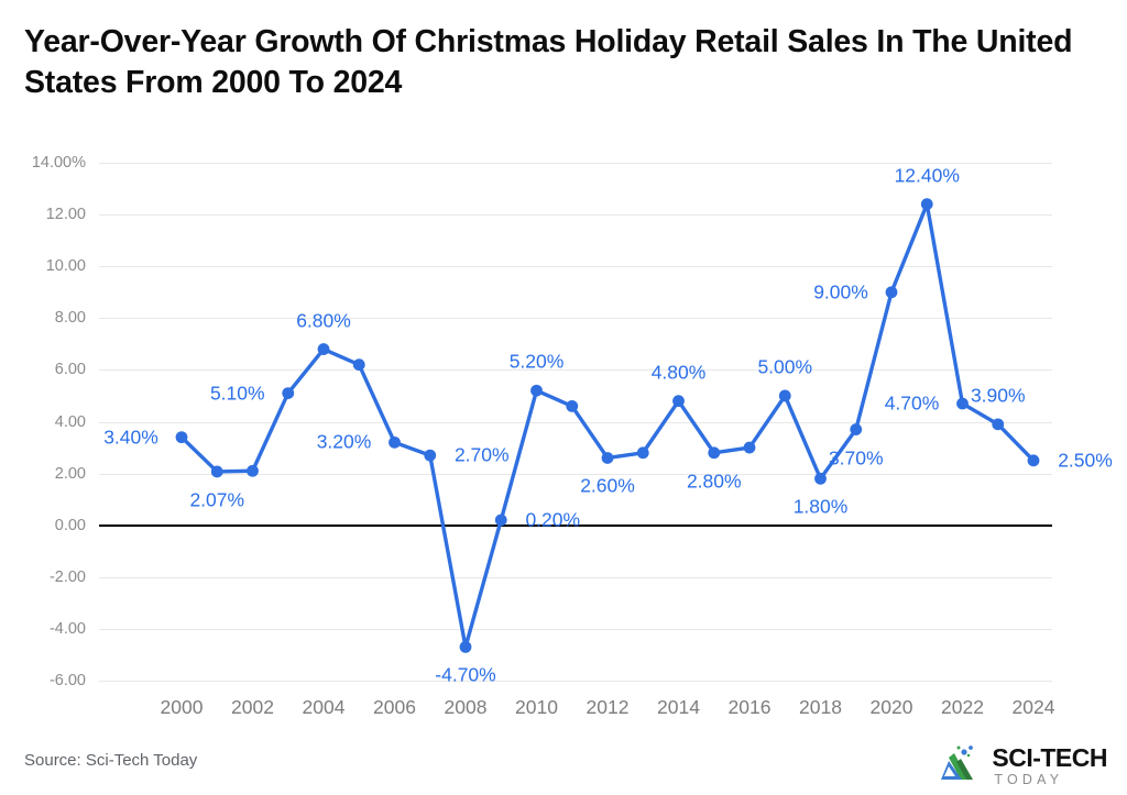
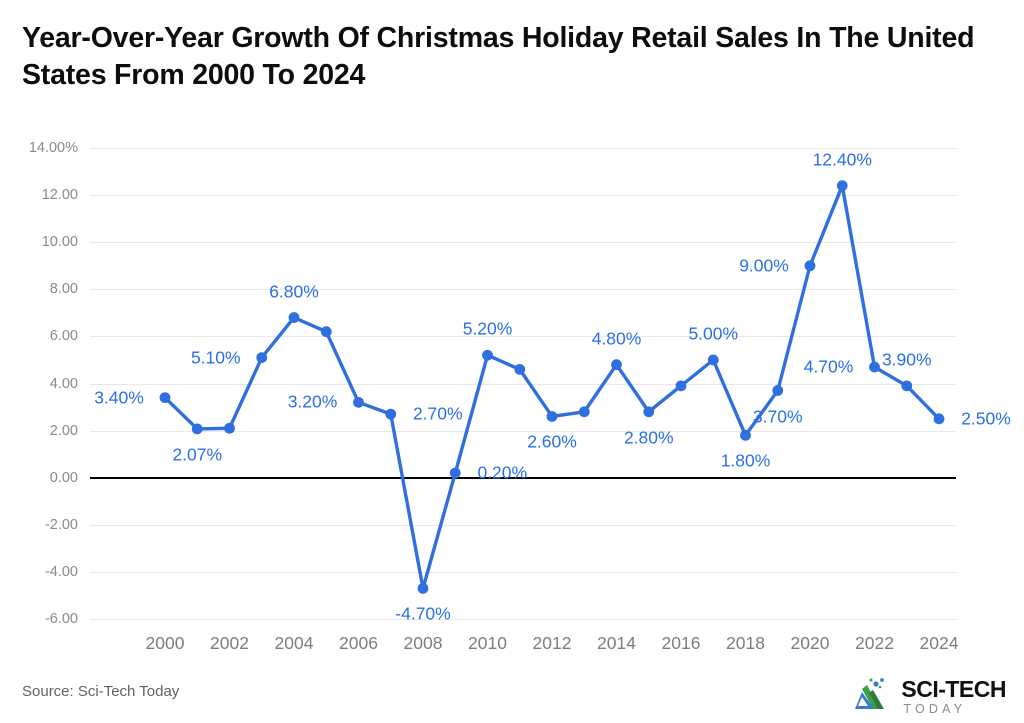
2016: 3.0% -> 3.9%
